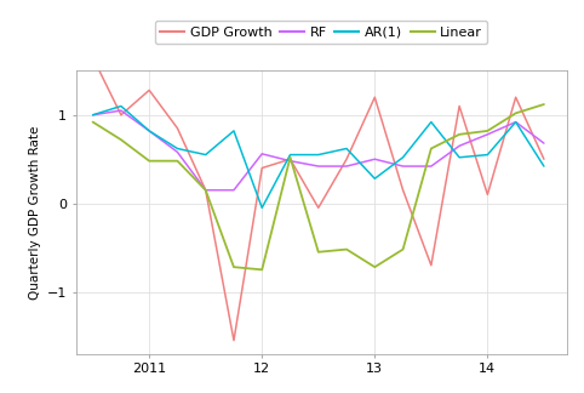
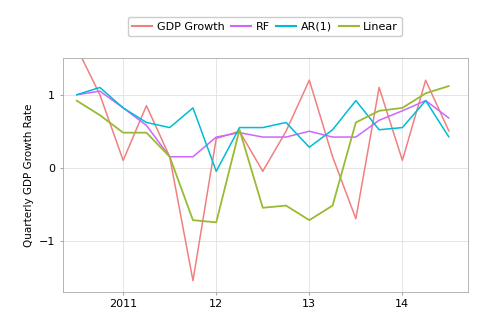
GDP Growth/2011: 1.28 -> 0.10
RF/12: 0.56 -> 0.42
